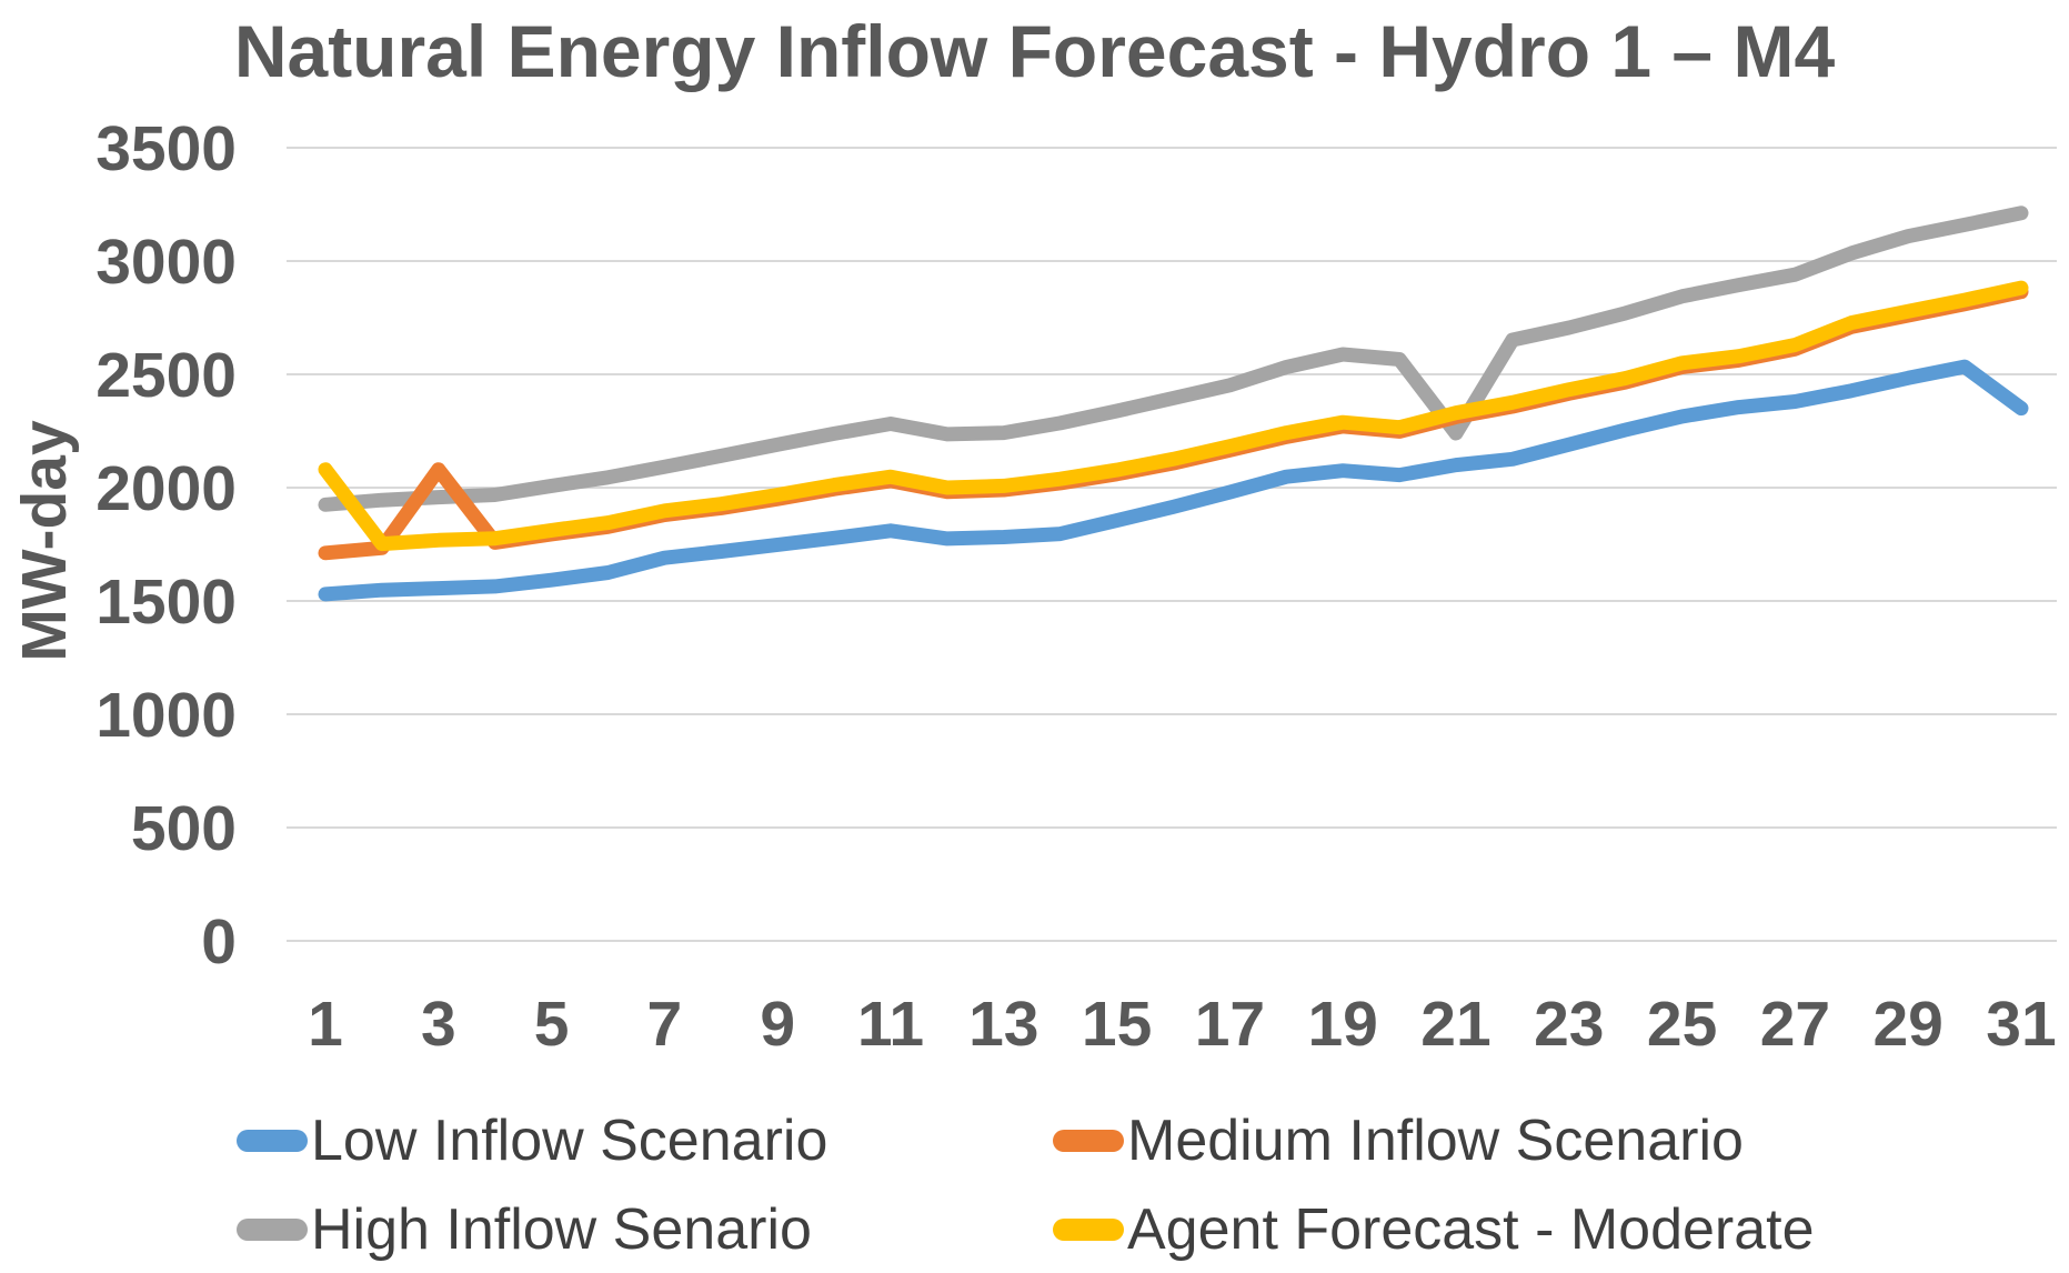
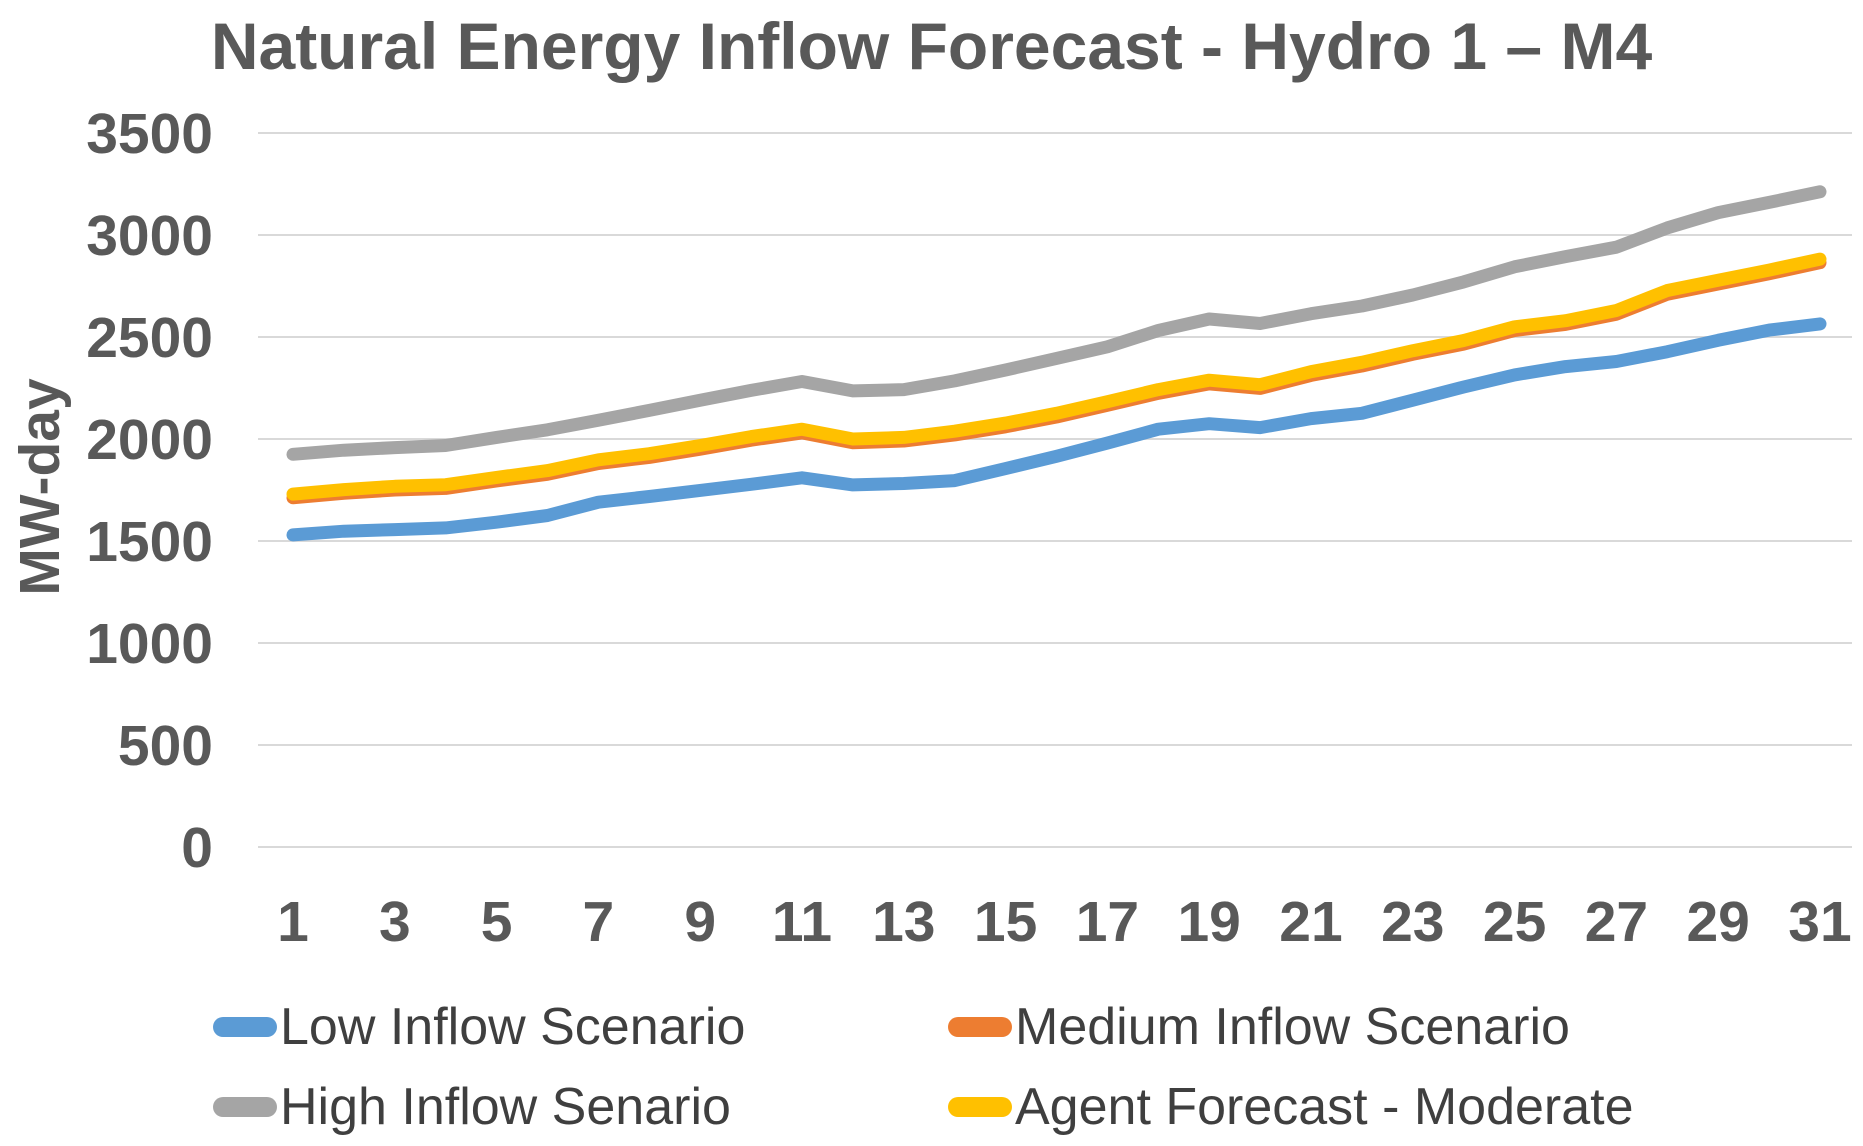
Agent Forecast - Moderate/1: 2080 -> 1730
Medium Inflow Scenario/3: 2080 -> 1750
High Inflow Senario/21: 2240 -> 2610
Low Inflow Scenario/31: 2350 -> 2560
